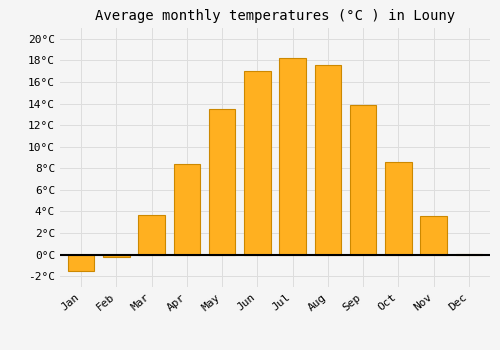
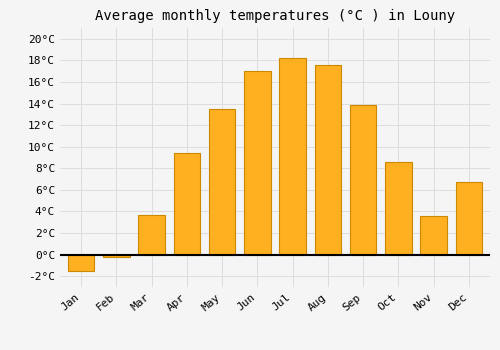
Apr: 8.4°C -> 9.4°C
Dec: 0.1°C -> 6.7°C
